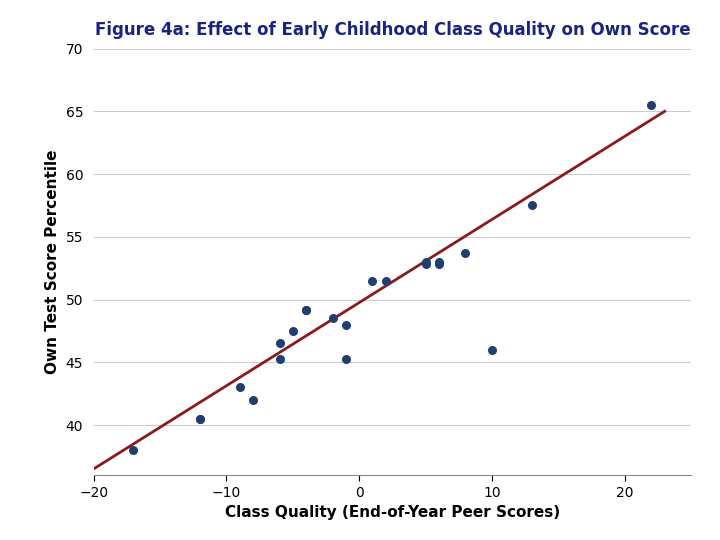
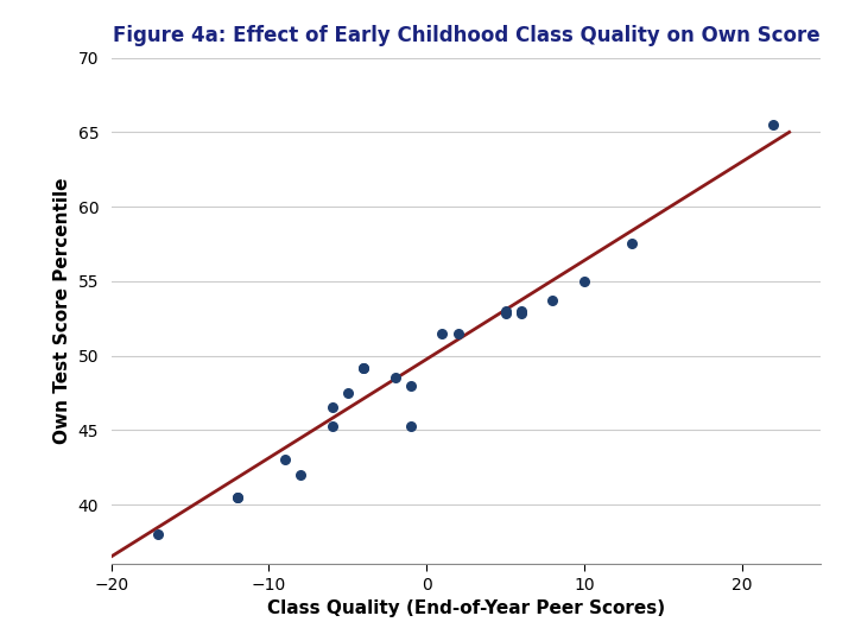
10: 46.0 -> 55.0
